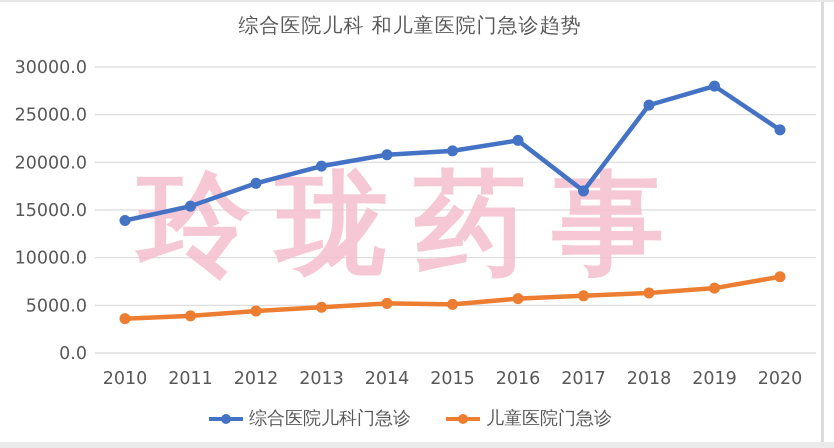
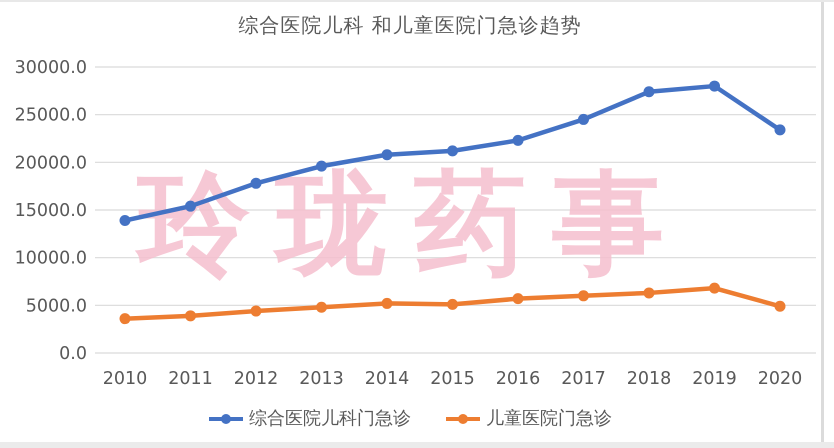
综合医院儿科门急诊/2017: 17000 -> 24000
综合医院儿科门急诊/2018: 26000 -> 27000
儿童医院门急诊/2020: 8000 -> 5000
